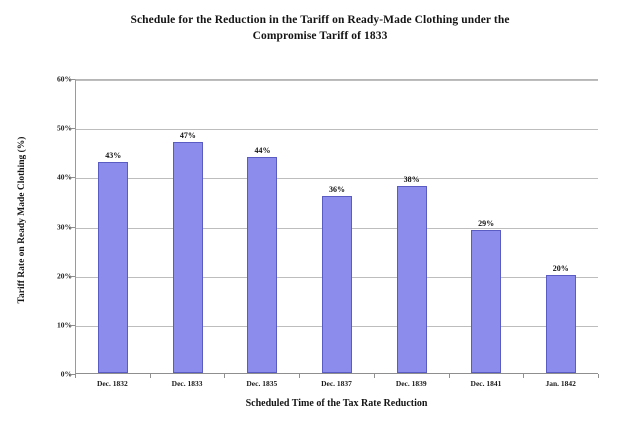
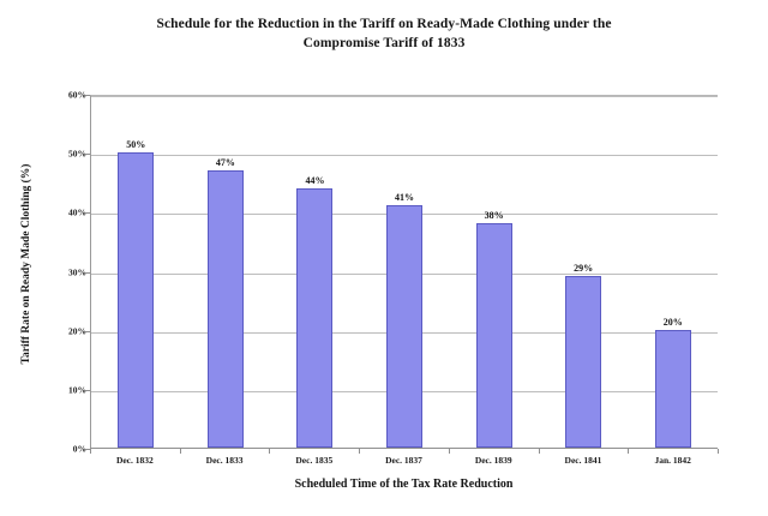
Dec. 1832: 43% -> 50%
Dec. 1837: 36% -> 41%
